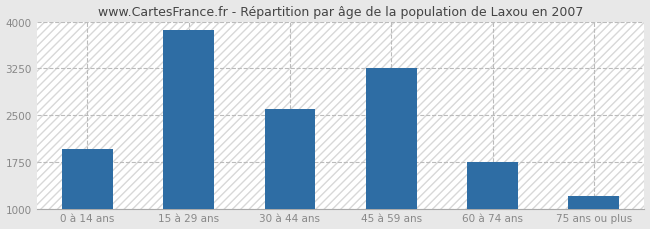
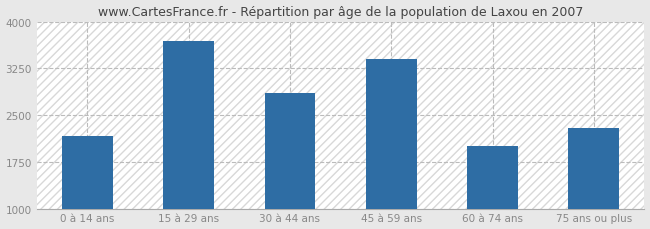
0 à 14 ans: 1950 -> 2160
15 à 29 ans: 3870 -> 3680
30 à 44 ans: 2600 -> 2860
45 à 59 ans: 3250 -> 3400
60 à 74 ans: 1750 -> 2000
75 ans ou plus: 1200 -> 2300
